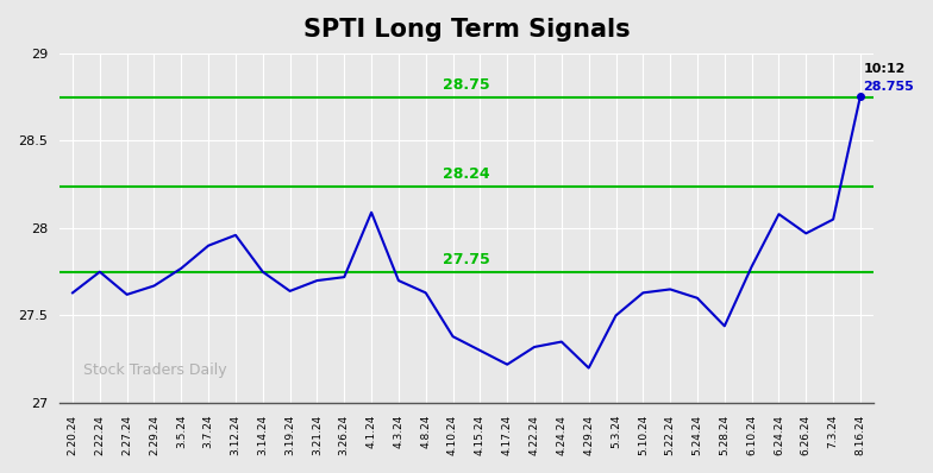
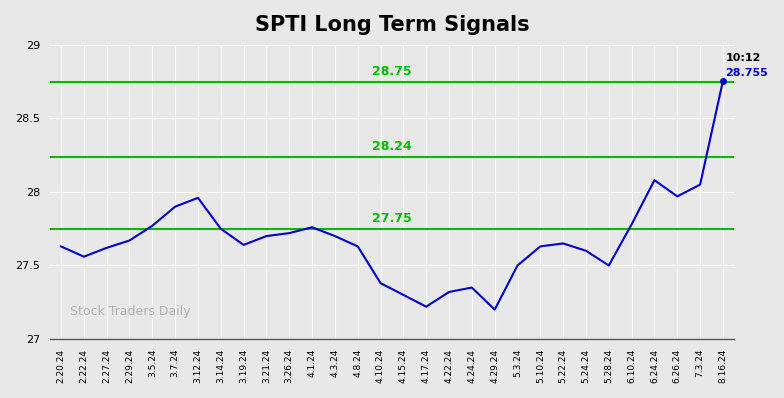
2.22.24: 27.75 -> 27.56
4.1.24: 28.09 -> 27.76
5.28.24: 27.44 -> 27.50
